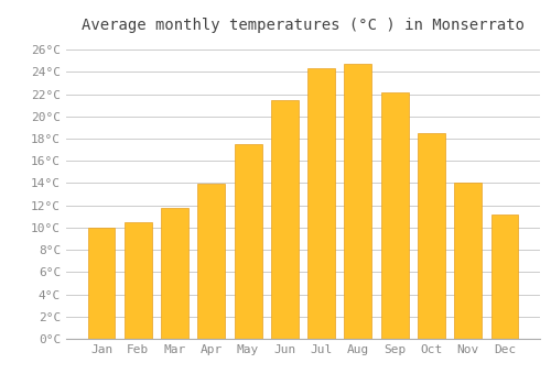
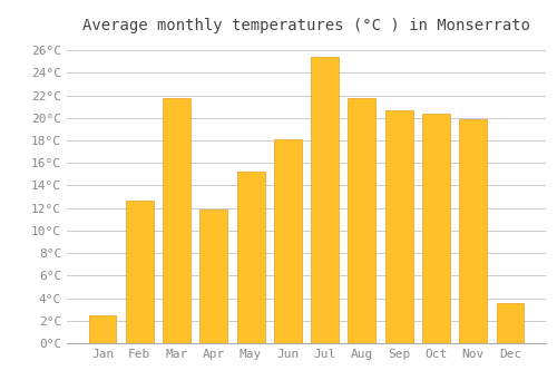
Jan: 10.0°C -> 2.5°C
Feb: 10.5°C -> 12.7°C
Mar: 11.8°C -> 21.8°C
Apr: 13.9°C -> 11.9°C
May: 17.5°C -> 15.2°C
Jun: 21.5°C -> 18.1°C
Jul: 24.3°C -> 25.4°C
Aug: 24.7°C -> 21.8°C
Sep: 22.2°C -> 20.7°C
Oct: 18.5°C -> 20.4°C
Nov: 14.0°C -> 19.9°C
Dec: 11.2°C -> 3.6°C
